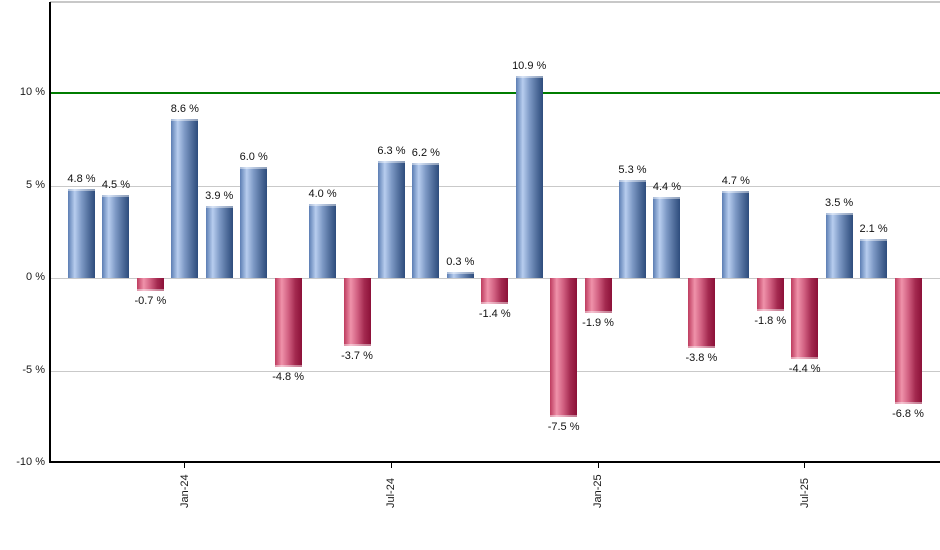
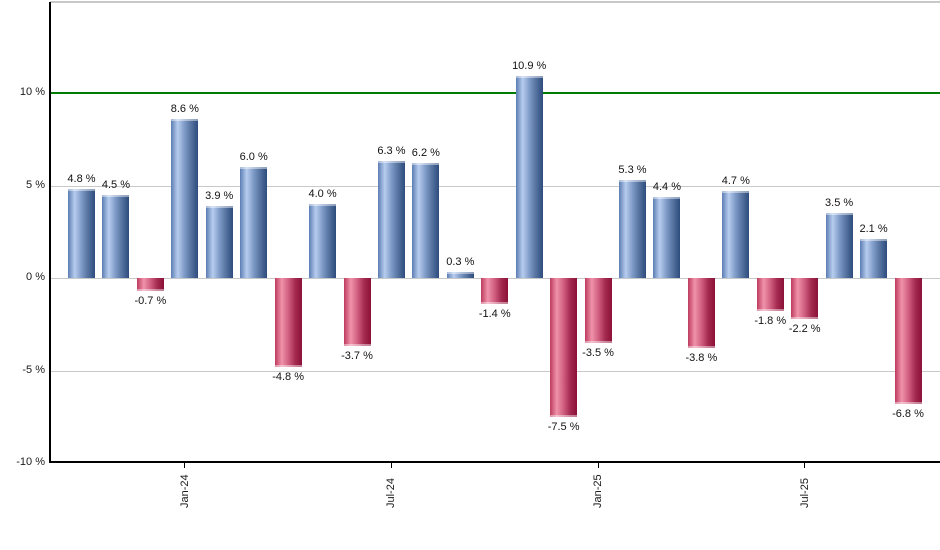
Jan-25: -1.9 -> -3.5
Jul-25: -4.4 -> -2.2
